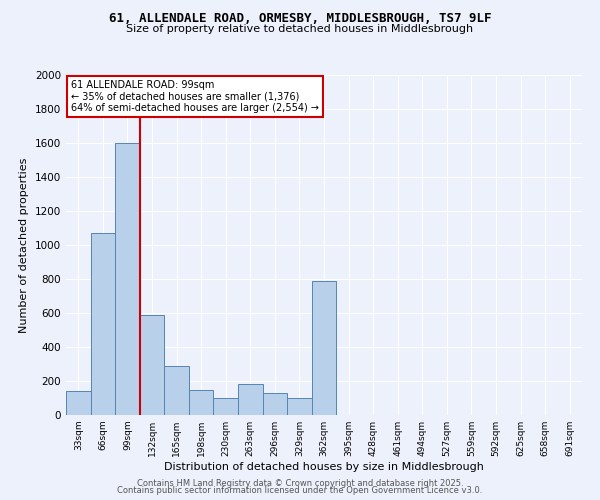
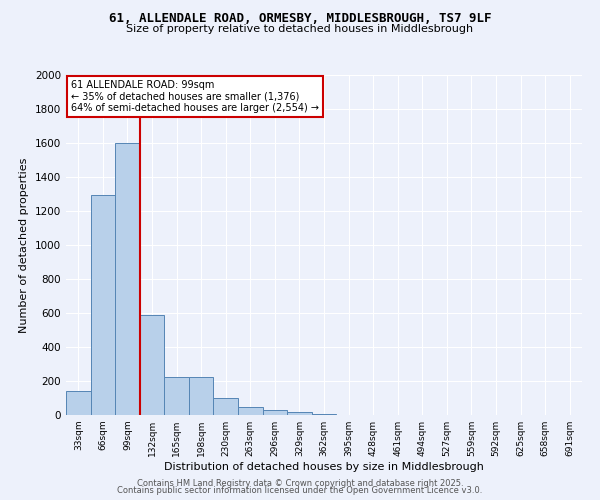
66sqm: 1070 -> 1300
165sqm: 290 -> 220
198sqm: 150 -> 220
263sqm: 180 -> 50
296sqm: 130 -> 30
329sqm: 100 -> 20
362sqm: 790 -> 10
